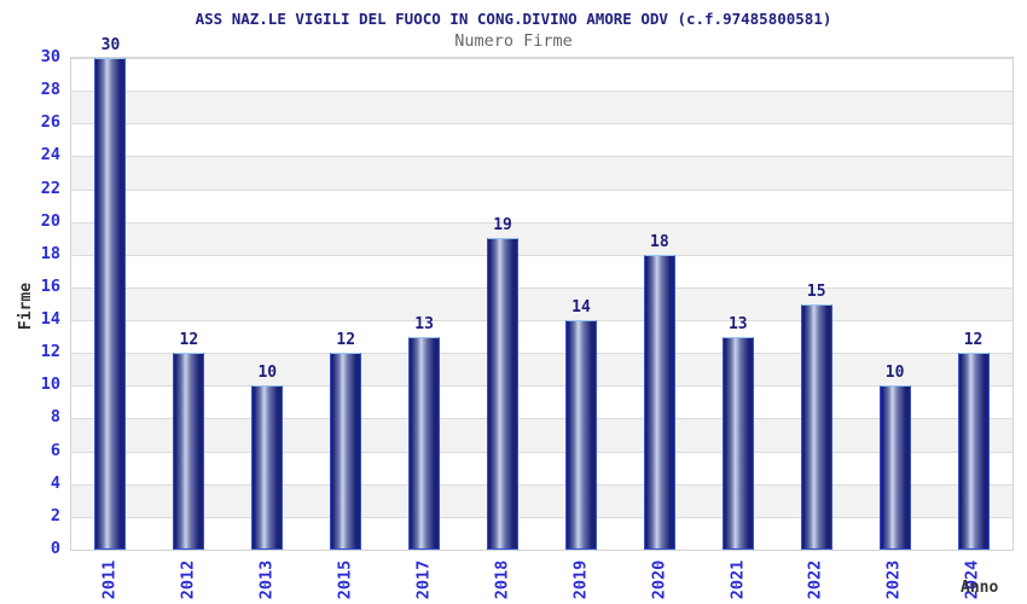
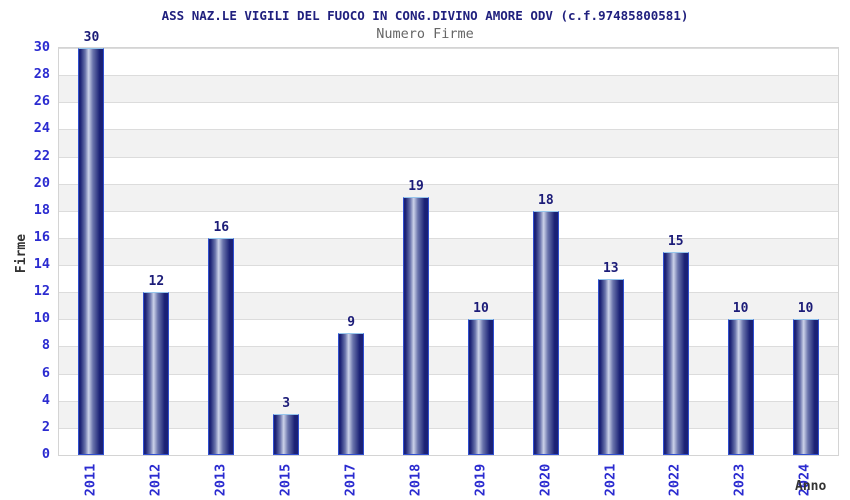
2013: 10 -> 16
2015: 12 -> 3
2017: 13 -> 9
2019: 14 -> 10
2024: 12 -> 10
